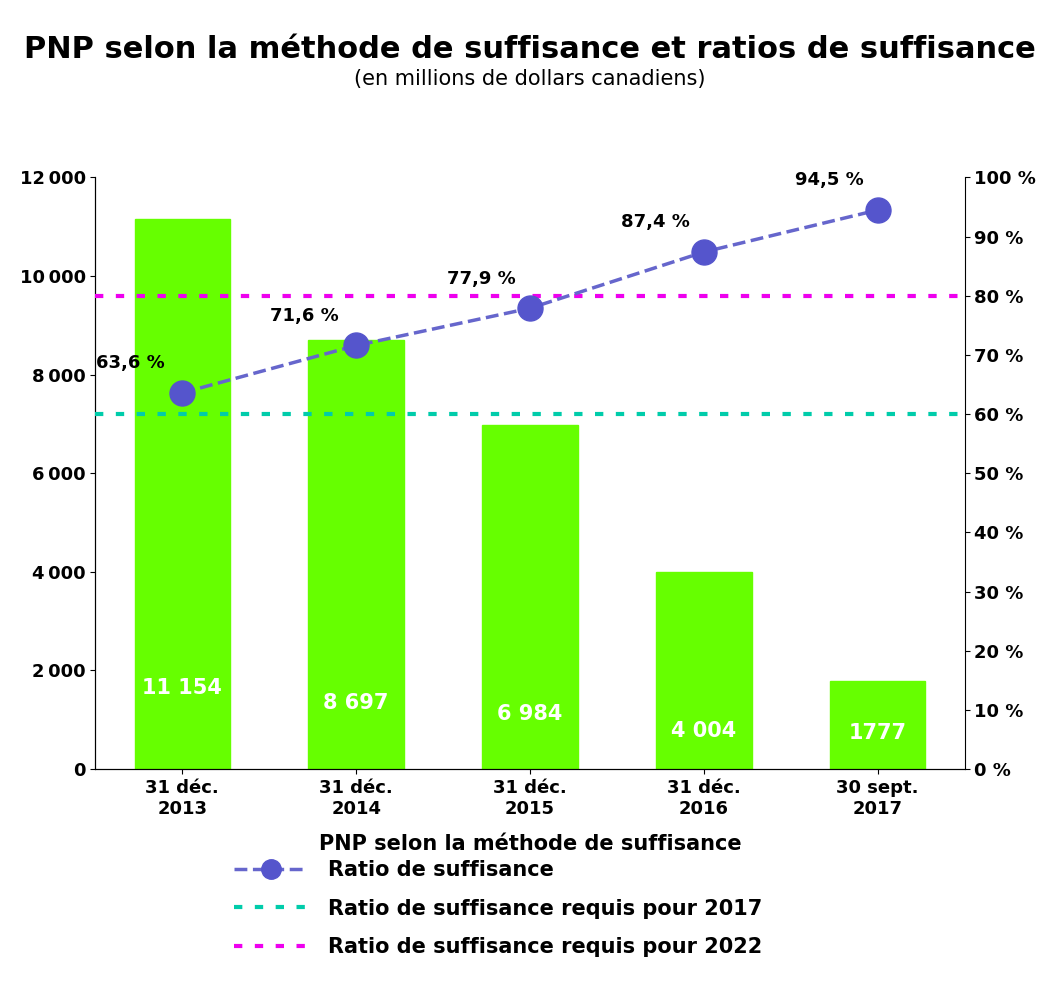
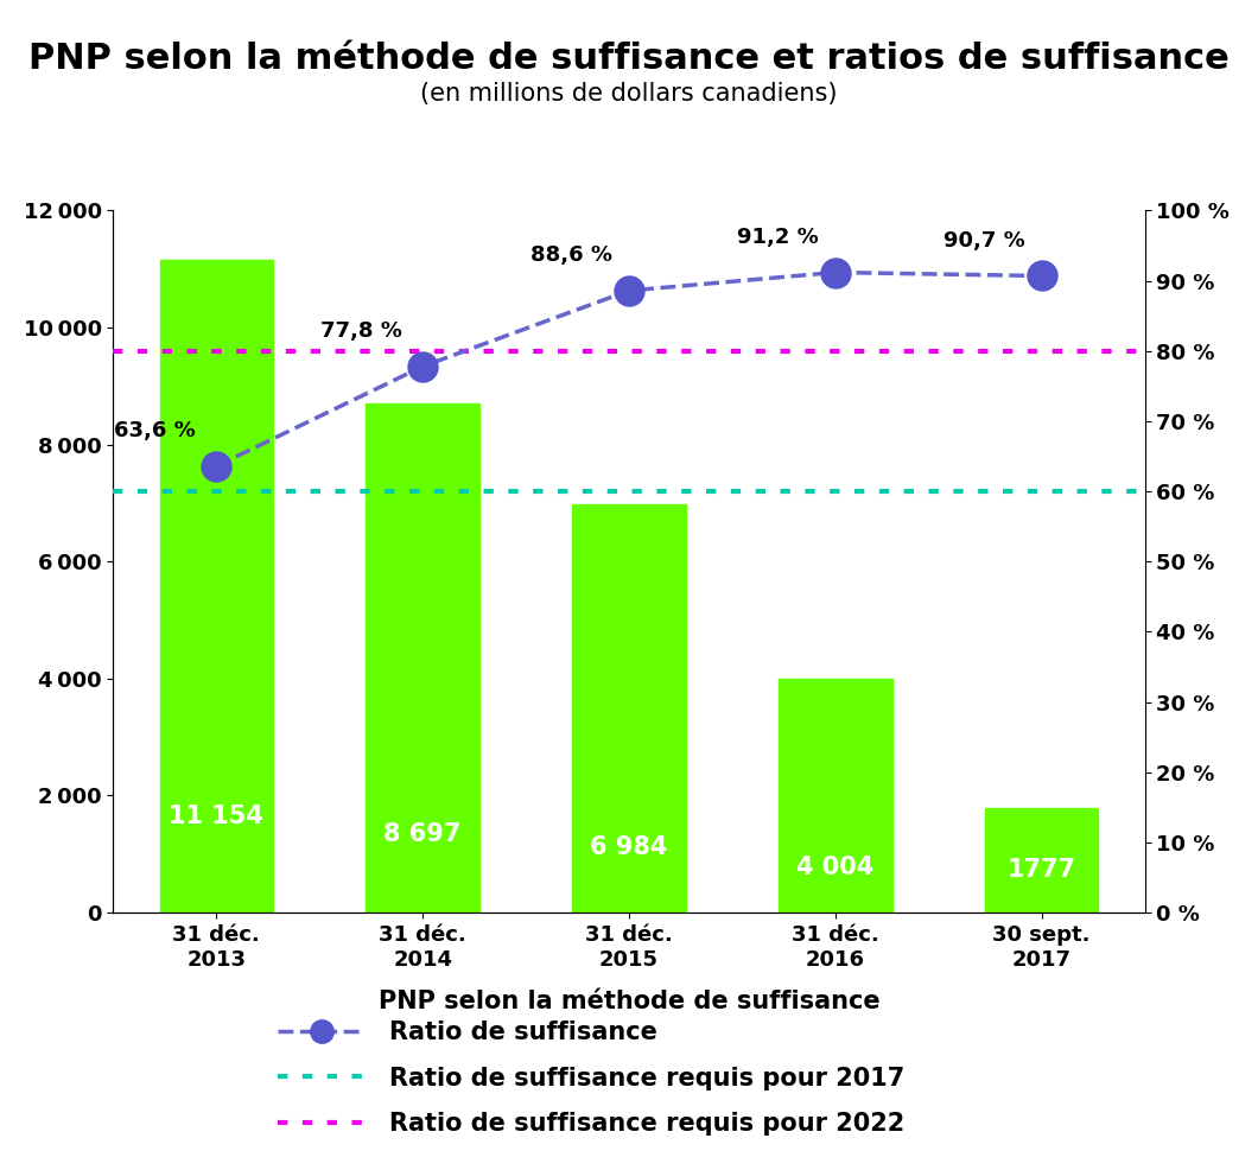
Ratio de suffisance/31 déc. 2014: 71,6 -> 77,8
Ratio de suffisance/31 déc. 2015: 77,9 -> 88,6
Ratio de suffisance/31 déc. 2016: 87,4 -> 91,2
Ratio de suffisance/30 sept. 2017: 94,5 -> 90,7
